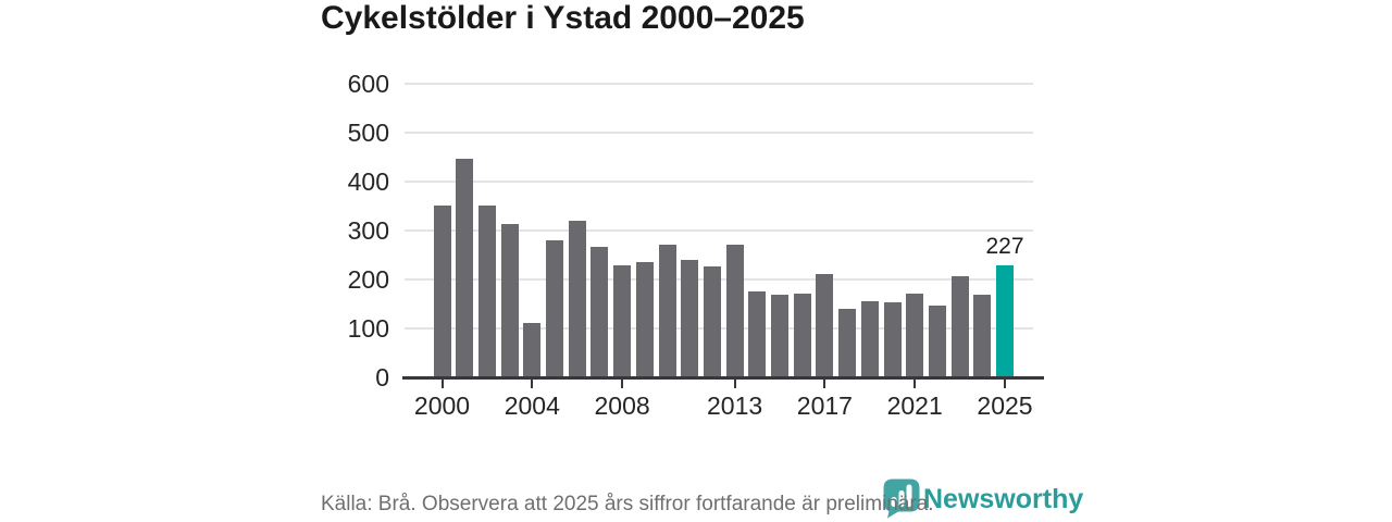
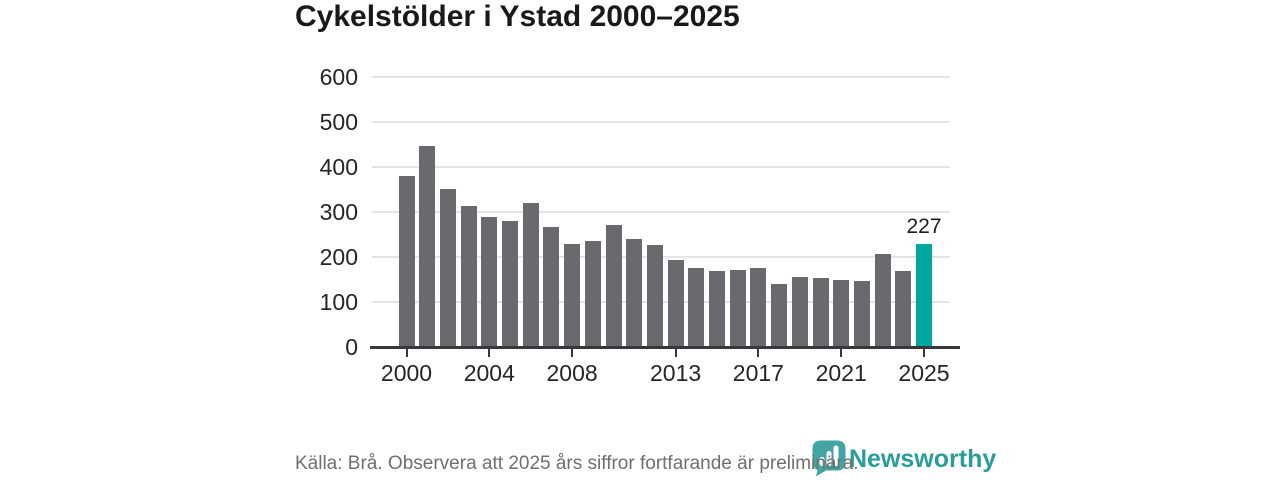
2000: 350 -> 380
2004: 110 -> 290
2013: 270 -> 190
2017: 210 -> 170
2021: 170 -> 150
